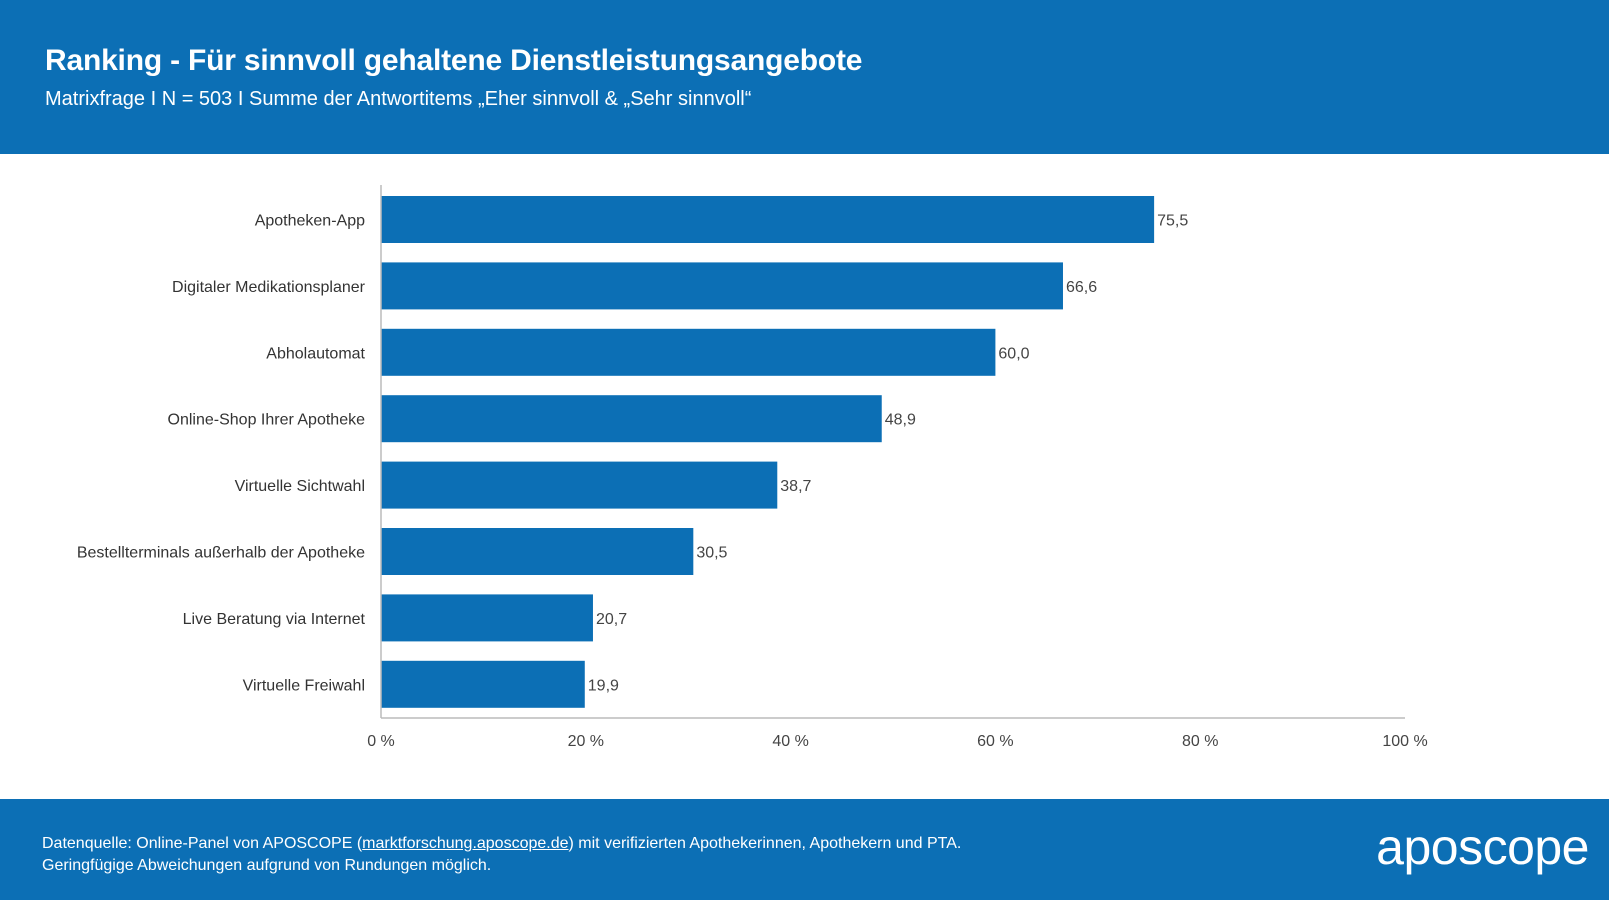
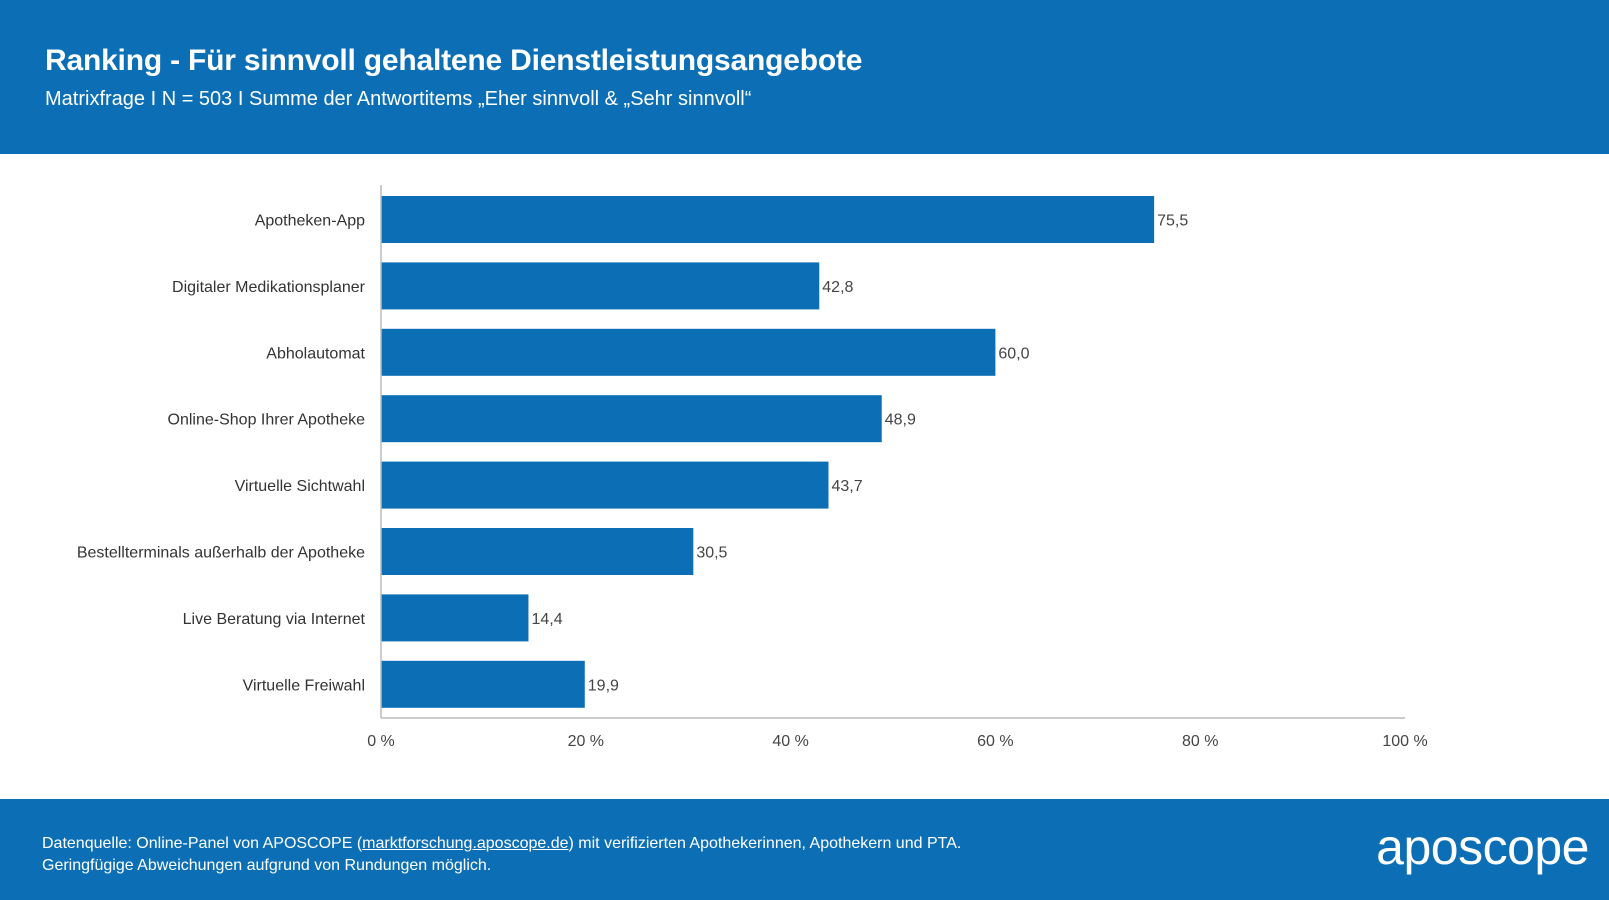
Digitaler Medikationsplaner: 66,6 -> 42,8
Virtuelle Sichtwahl: 38,7 -> 43,7
Live Beratung via Internet: 20,7 -> 14,4
